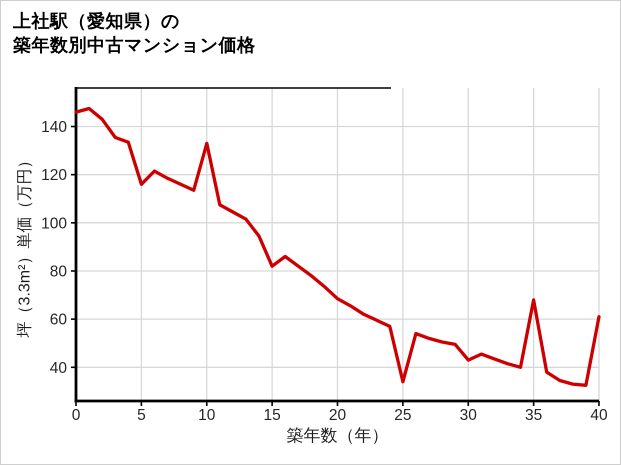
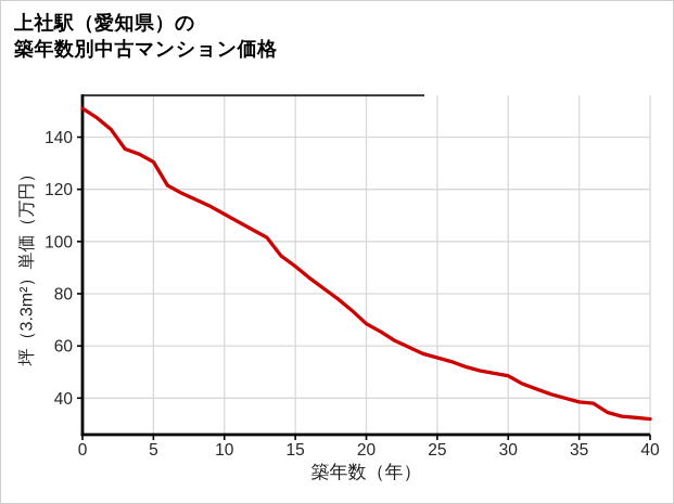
0: 146 -> 151
5: 116 -> 130
10: 133 -> 110
15: 82 -> 90
25: 34 -> 56
30: 43 -> 48
35: 68 -> 38
40: 61 -> 32
